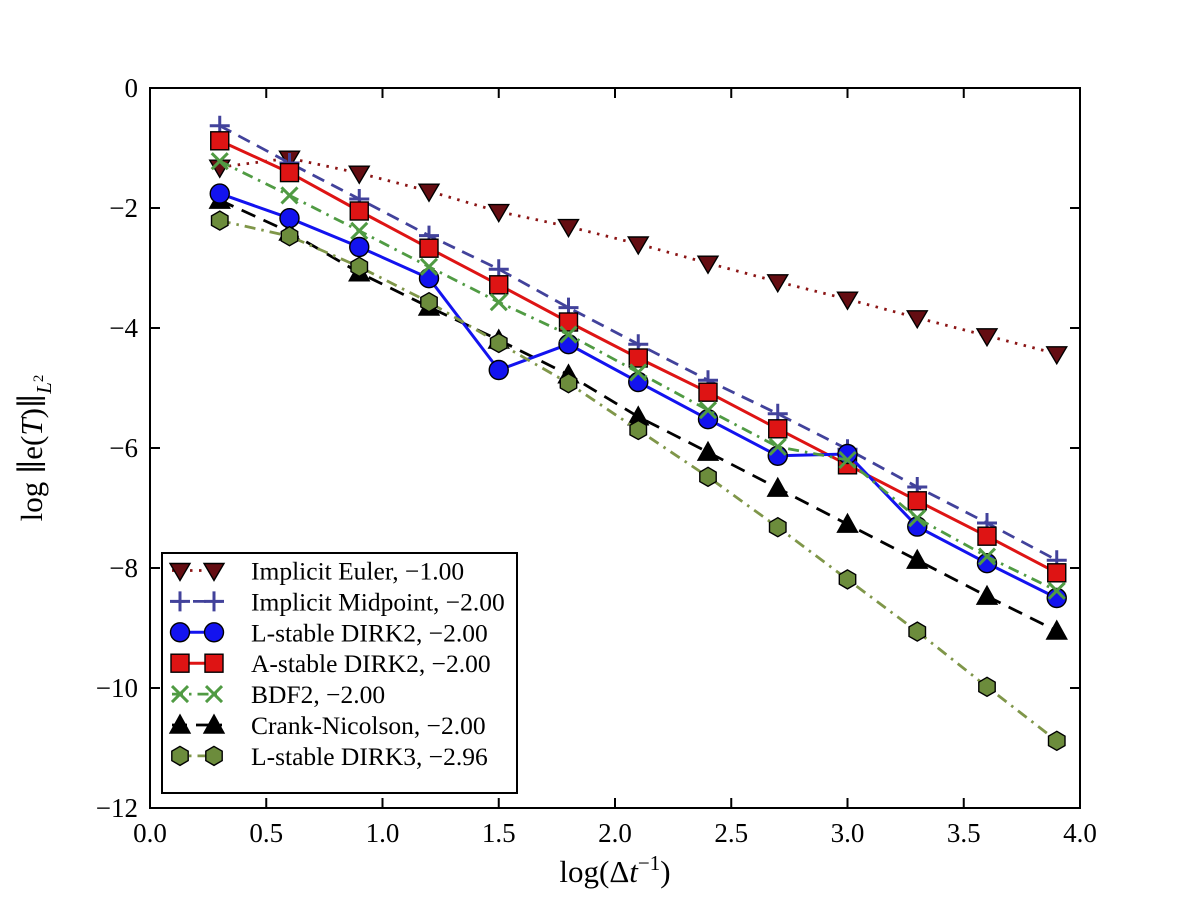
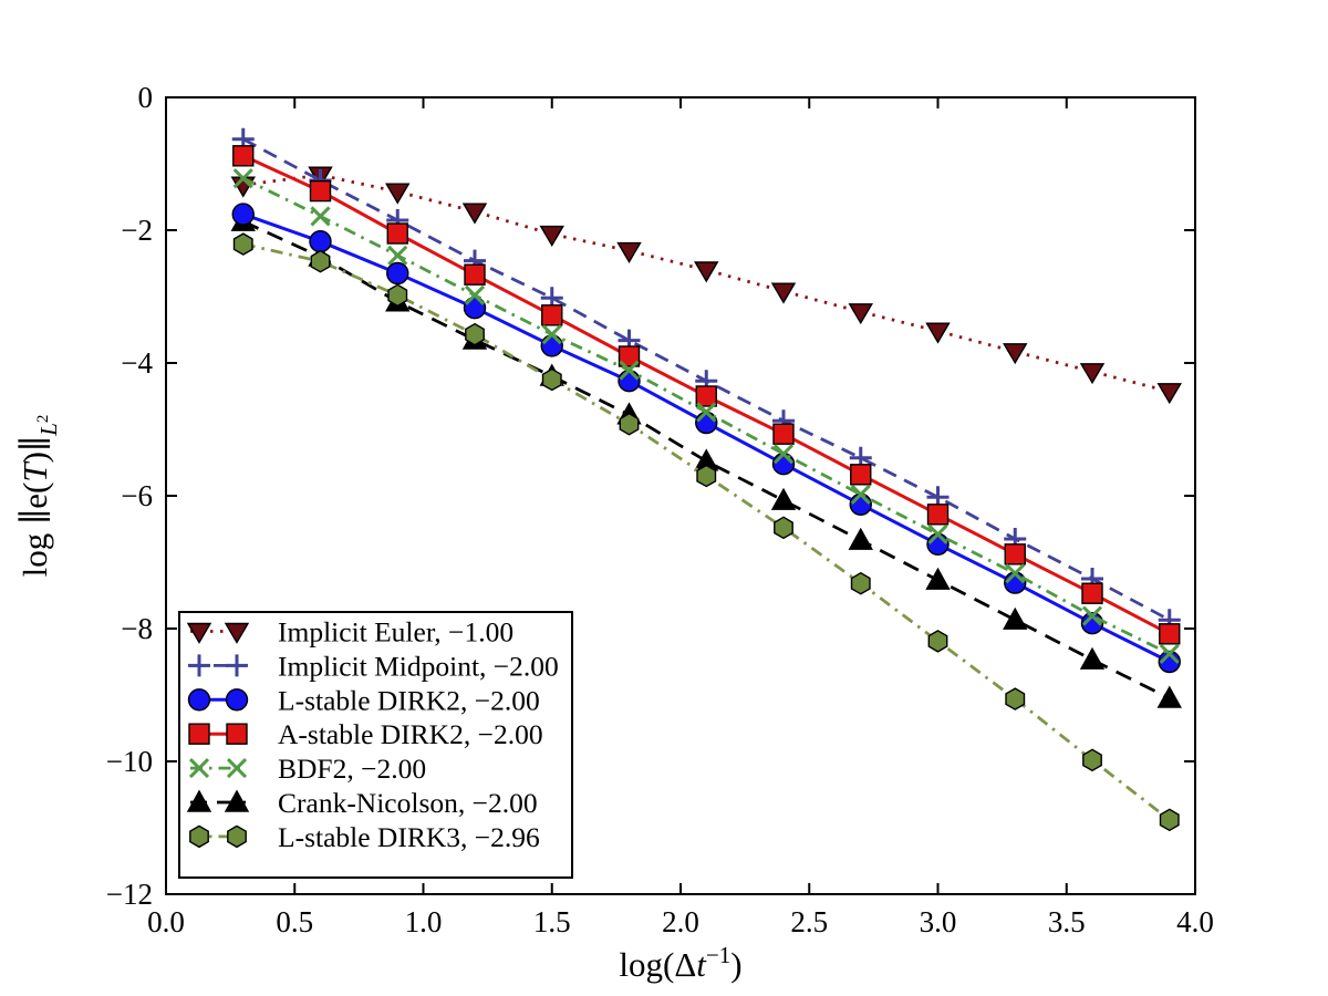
L-stable DIRK2, −2.00/1.5: -4,7 -> -3,7
L-stable DIRK2, −2.00/3.0: -6,1 -> -6,7
BDF2, −2.00/3.0: -6,2 -> -6,6
